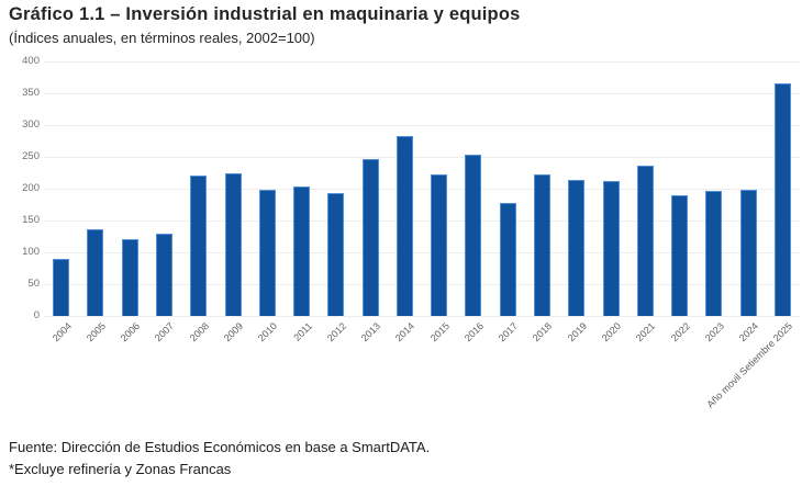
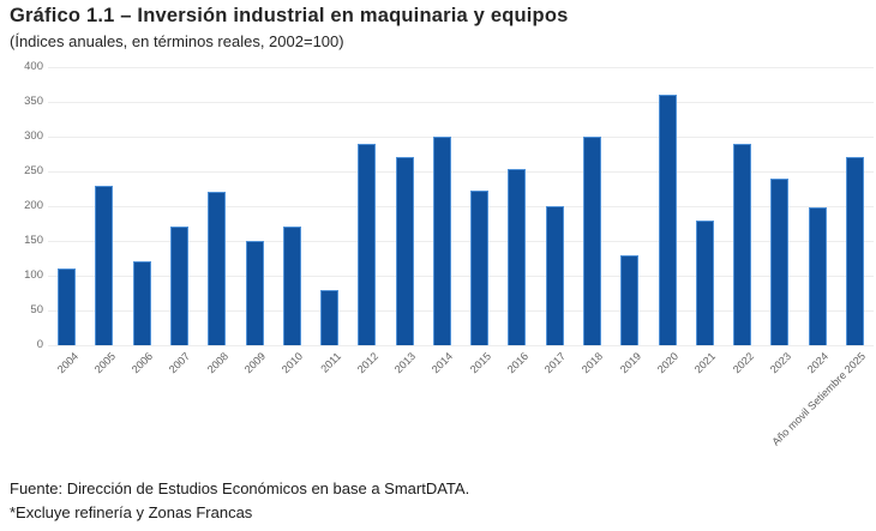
2004: 90 -> 110
2005: 140 -> 230
2007: 130 -> 170
2009: 220 -> 150
2010: 200 -> 170
2011: 200 -> 80
2012: 190 -> 290
2013: 250 -> 270
2014: 280 -> 300
2017: 180 -> 200
2018: 220 -> 300
2019: 210 -> 130
2020: 210 -> 360
2021: 240 -> 180
2022: 190 -> 290
2023: 200 -> 240
Año movil Setiembre 2025: 370 -> 270
